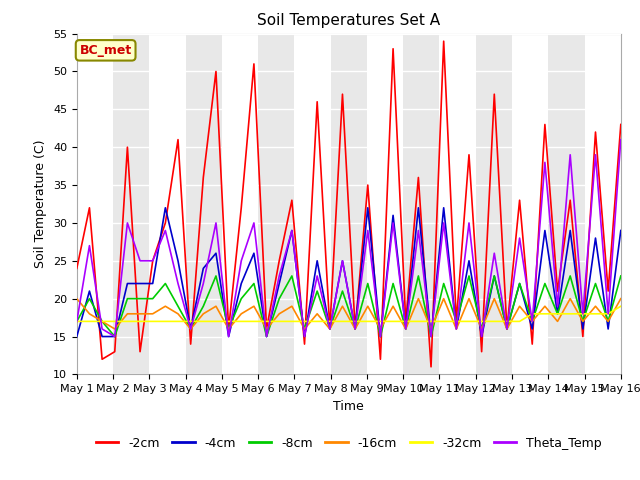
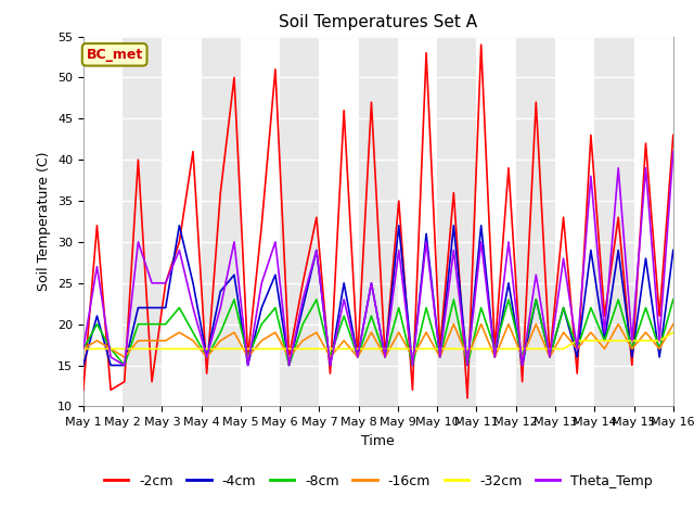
-2cm/May 1: 24 -> 12
-16cm/May 1: 20 -> 17
